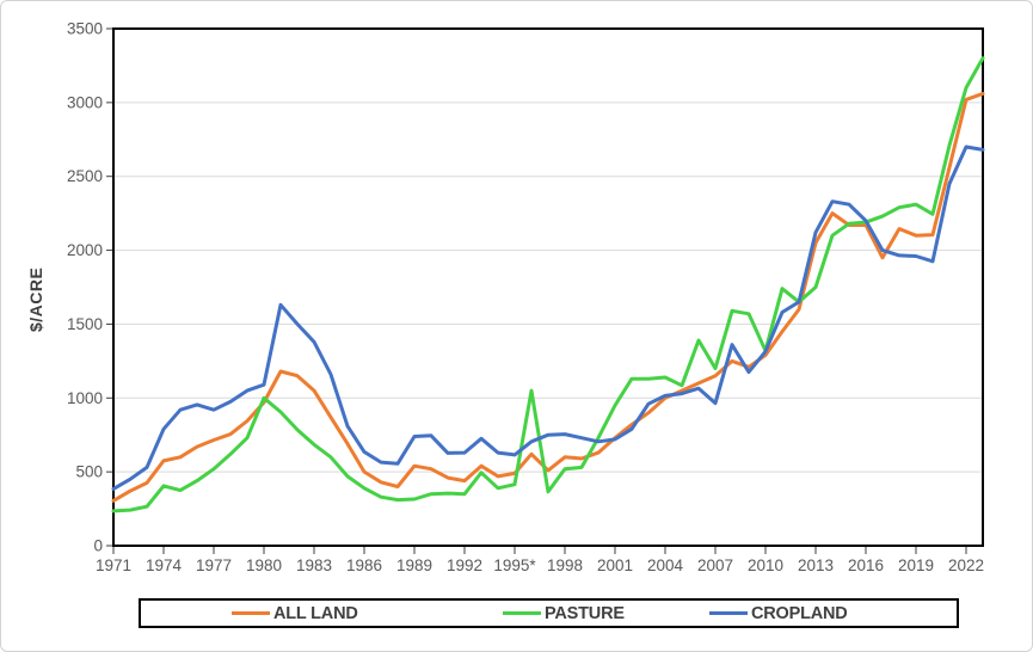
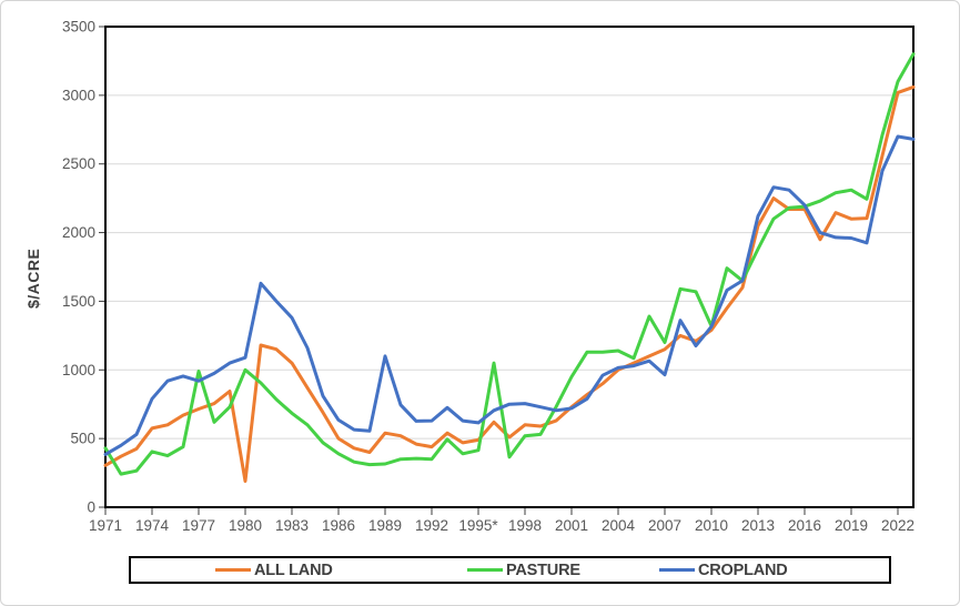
PASTURE/1971: 240 -> 430
PASTURE/1977: 520 -> 990
ALL LAND/1980: 970 -> 190
CROPLAND/1989: 740 -> 1100
PASTURE/2013: 1750 -> 1880
